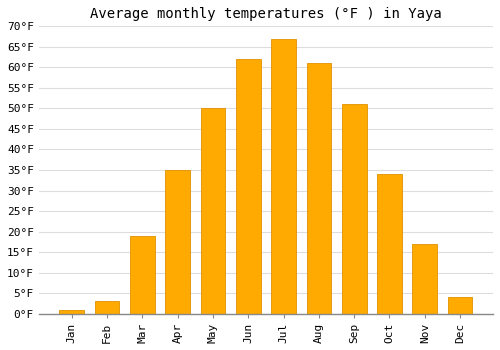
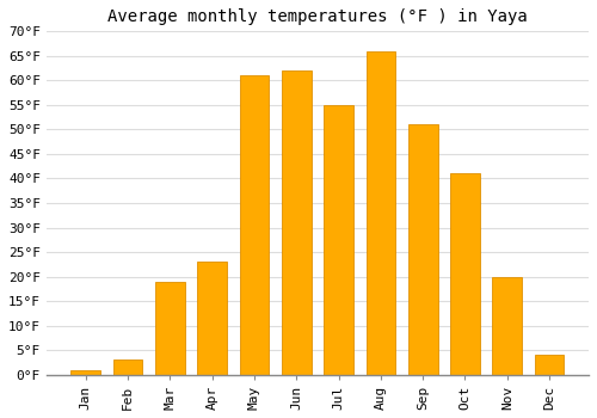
Apr: 35°F -> 23°F
May: 50°F -> 61°F
Jul: 67°F -> 55°F
Aug: 61°F -> 66°F
Oct: 34°F -> 41°F
Nov: 17°F -> 20°F
